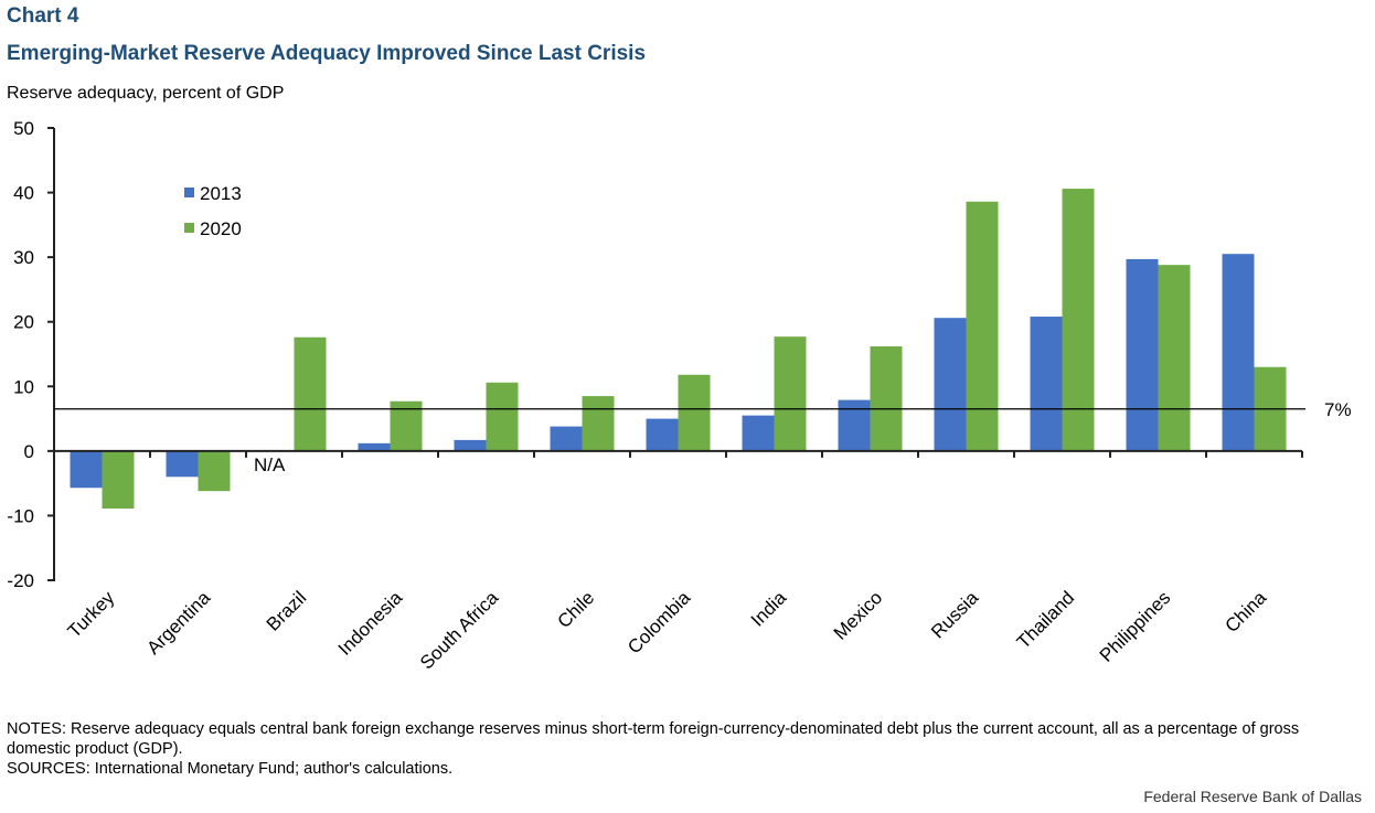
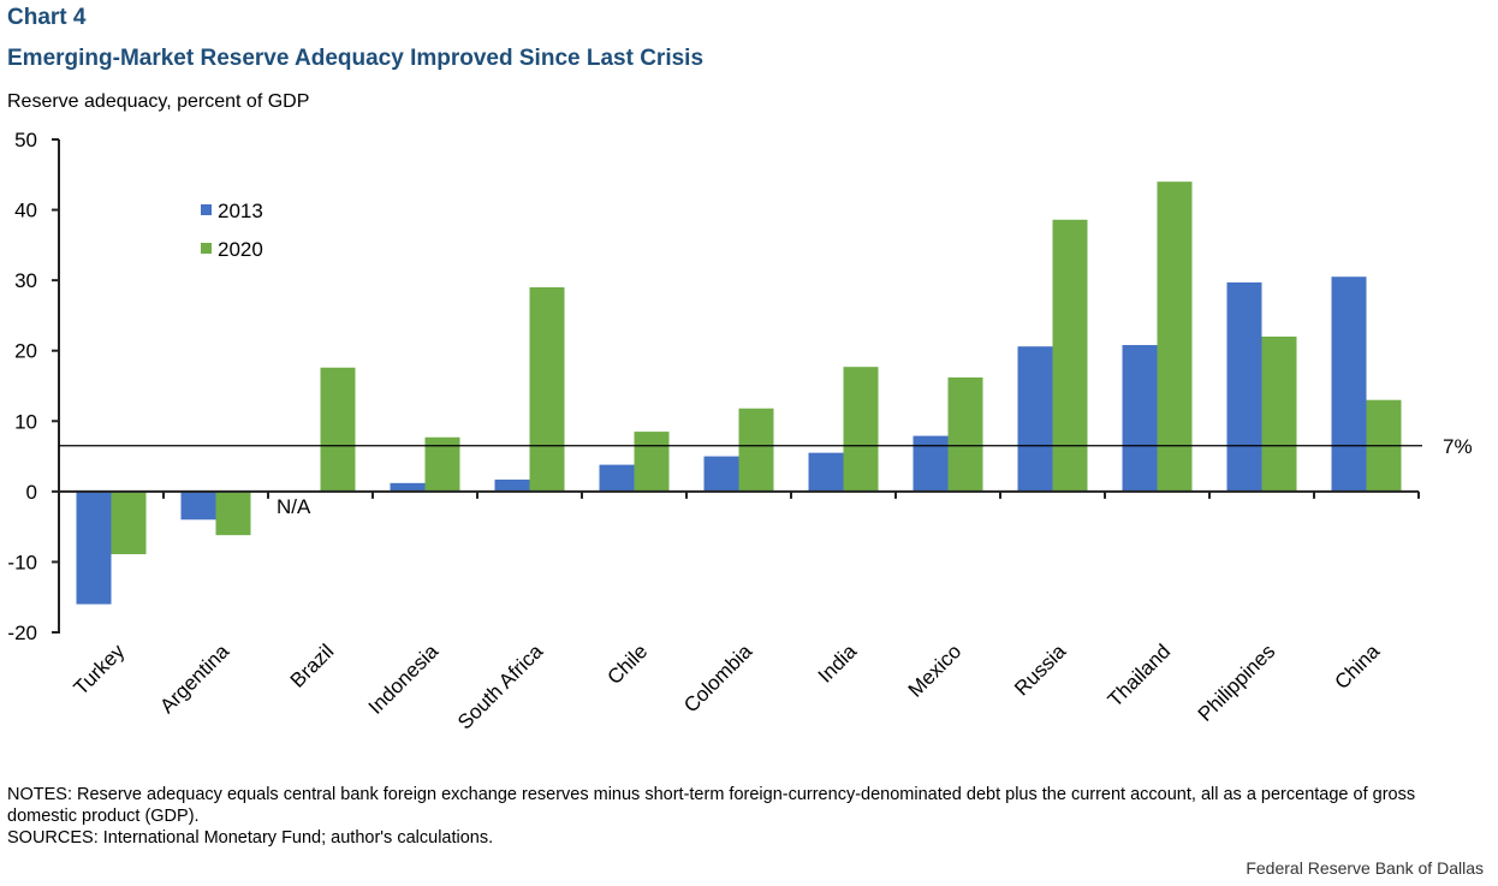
2013/Turkey: -6 -> -16
2020/South Africa: 11 -> 29
2020/Thailand: 41 -> 44
2020/Philippines: 29 -> 22
